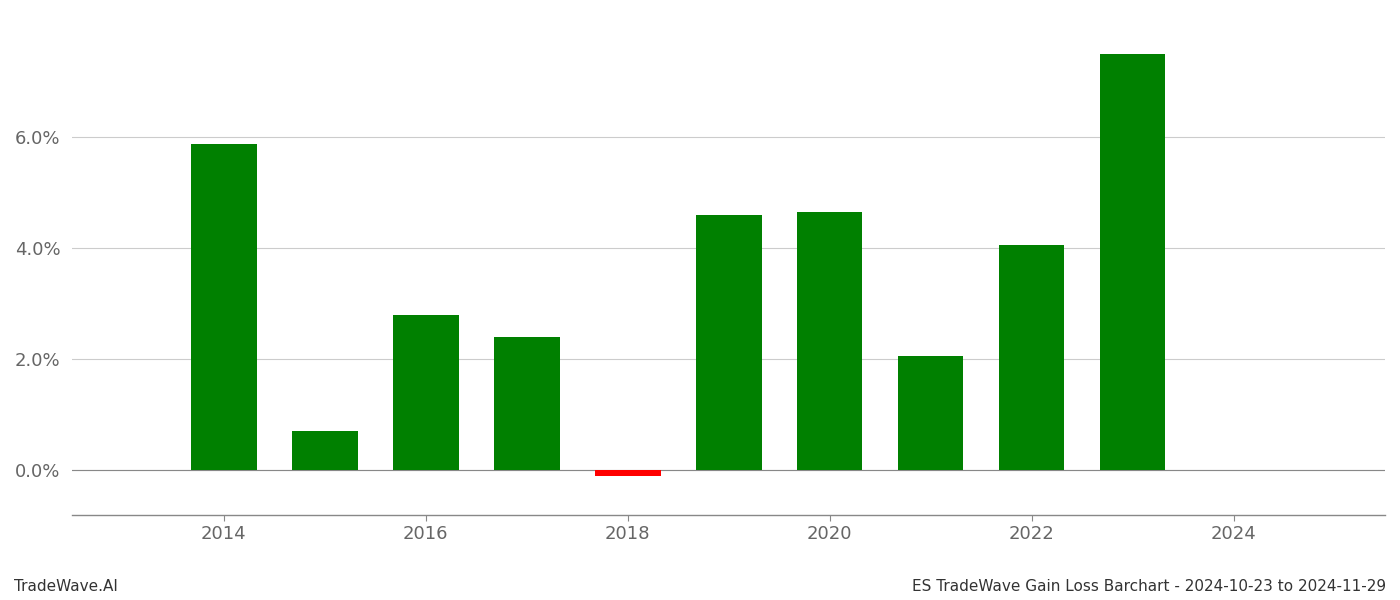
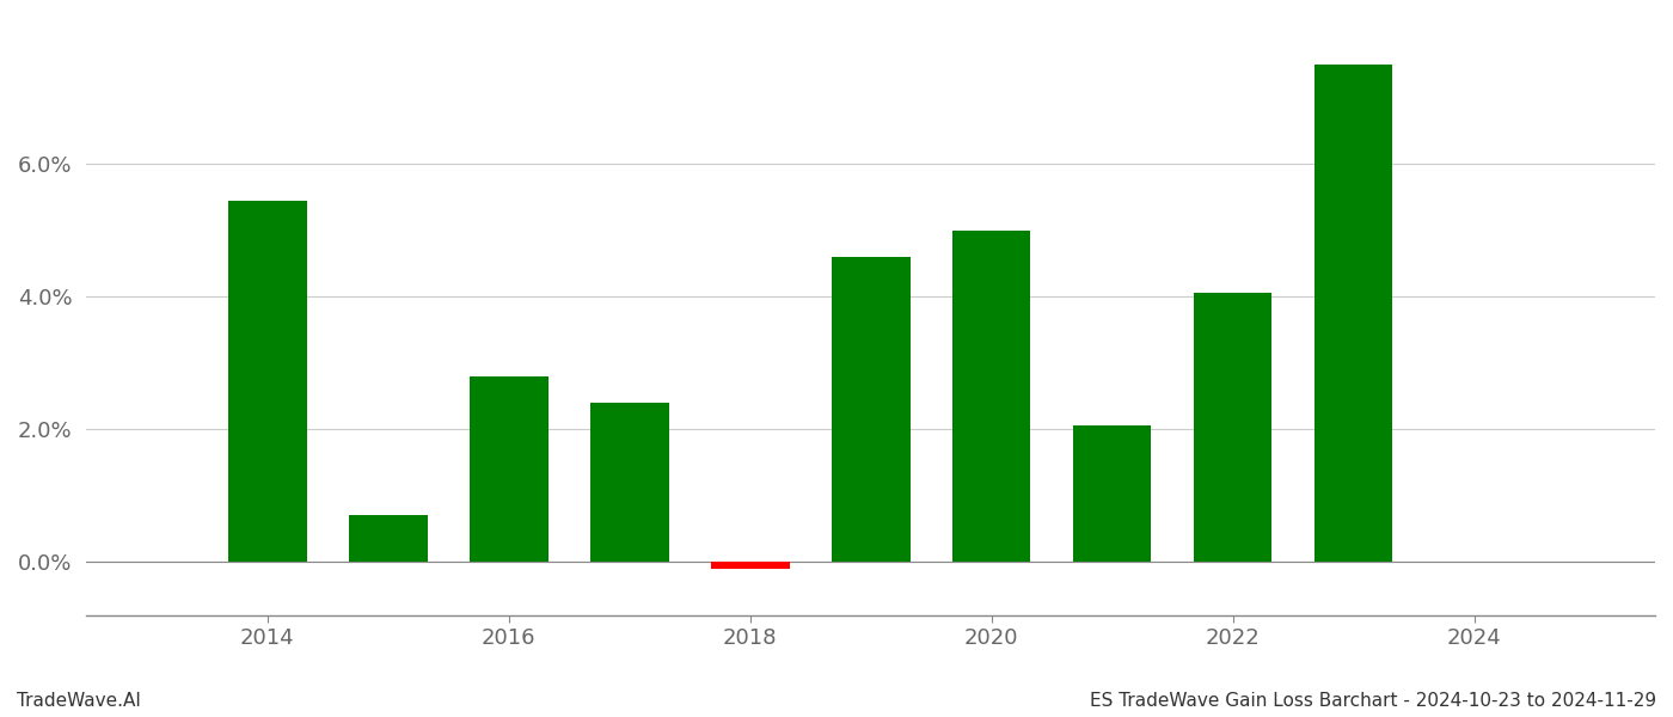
2014: 5.88% -> 5.45%
2020: 4.66% -> 5.00%
